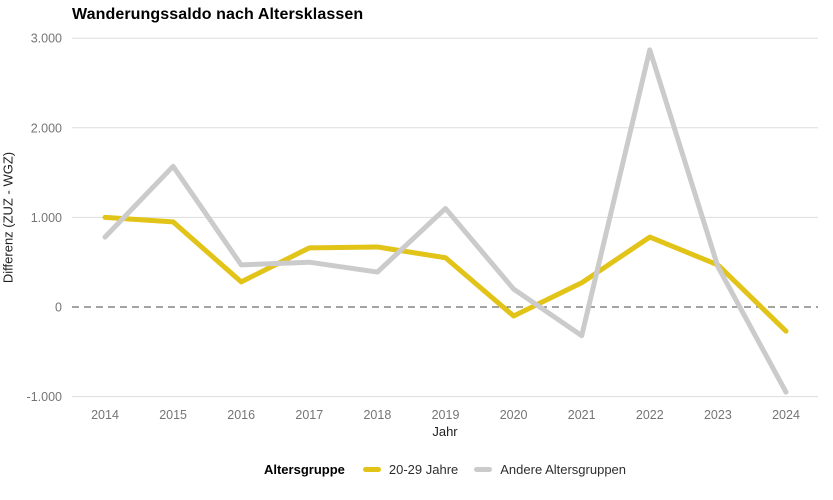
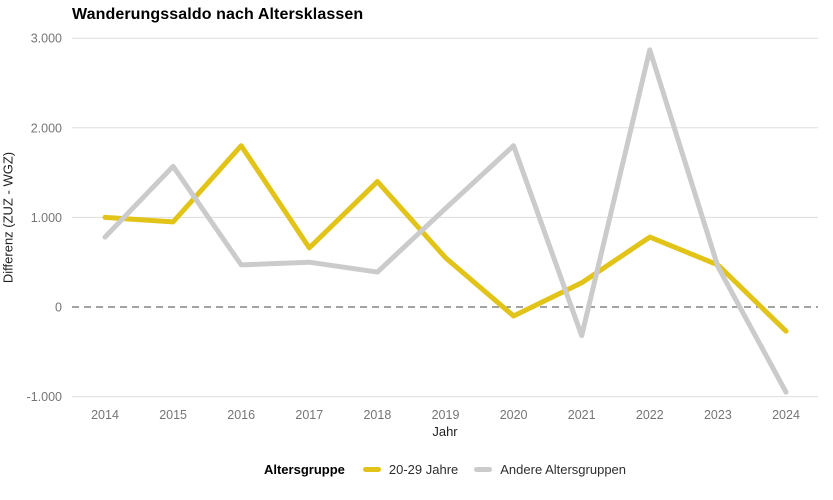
20-29 Jahre/2016: 300 -> 1800
20-29 Jahre/2018: 700 -> 1400
Andere Altersgruppen/2020: 200 -> 1800
